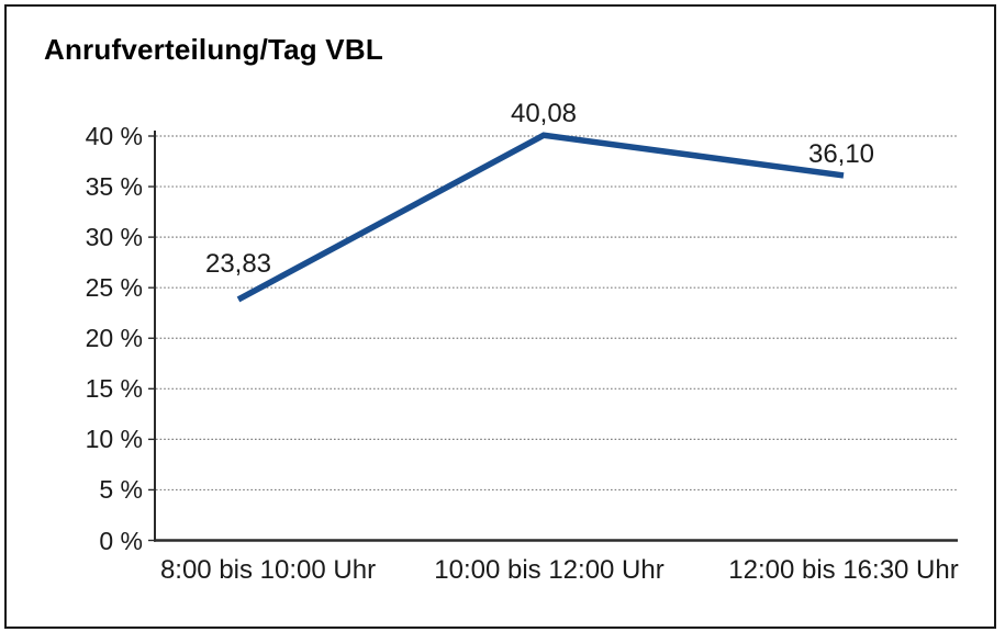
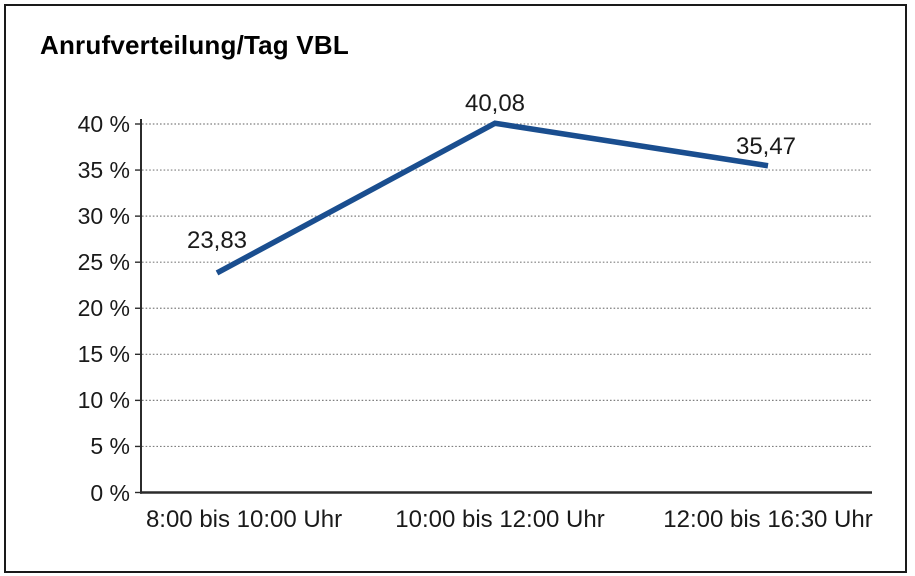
12:00 bis 16:30 Uhr: 36,10 -> 35,47
